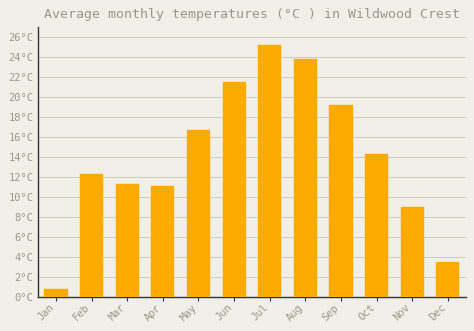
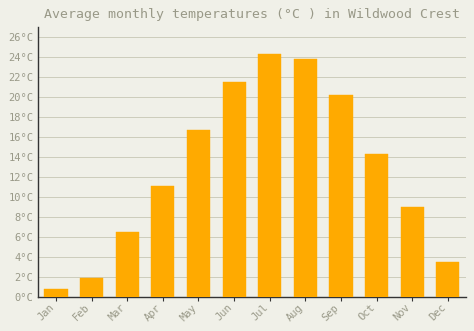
Feb: 12.3°C -> 1.9°C
Mar: 11.3°C -> 6.5°C
Jul: 25.2°C -> 24.3°C
Sep: 19.2°C -> 20.2°C
